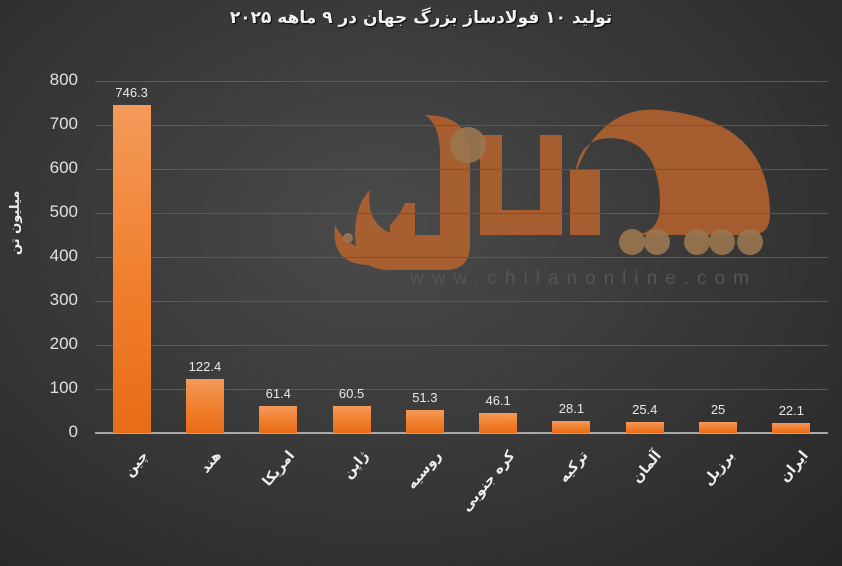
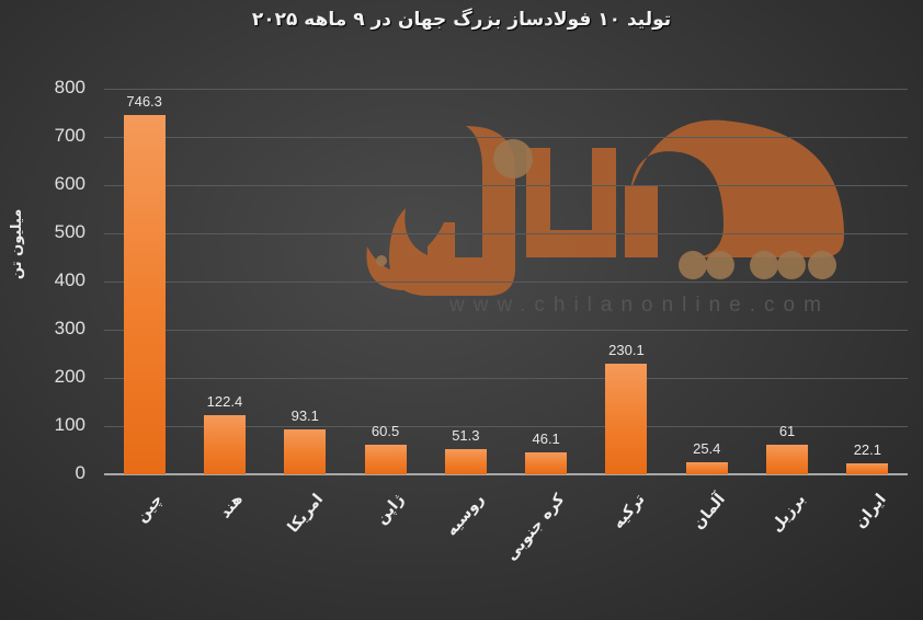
امریکا: 61.4 -> 93.1
ترکیه: 28.1 -> 230.1
برزیل: 25 -> 61
